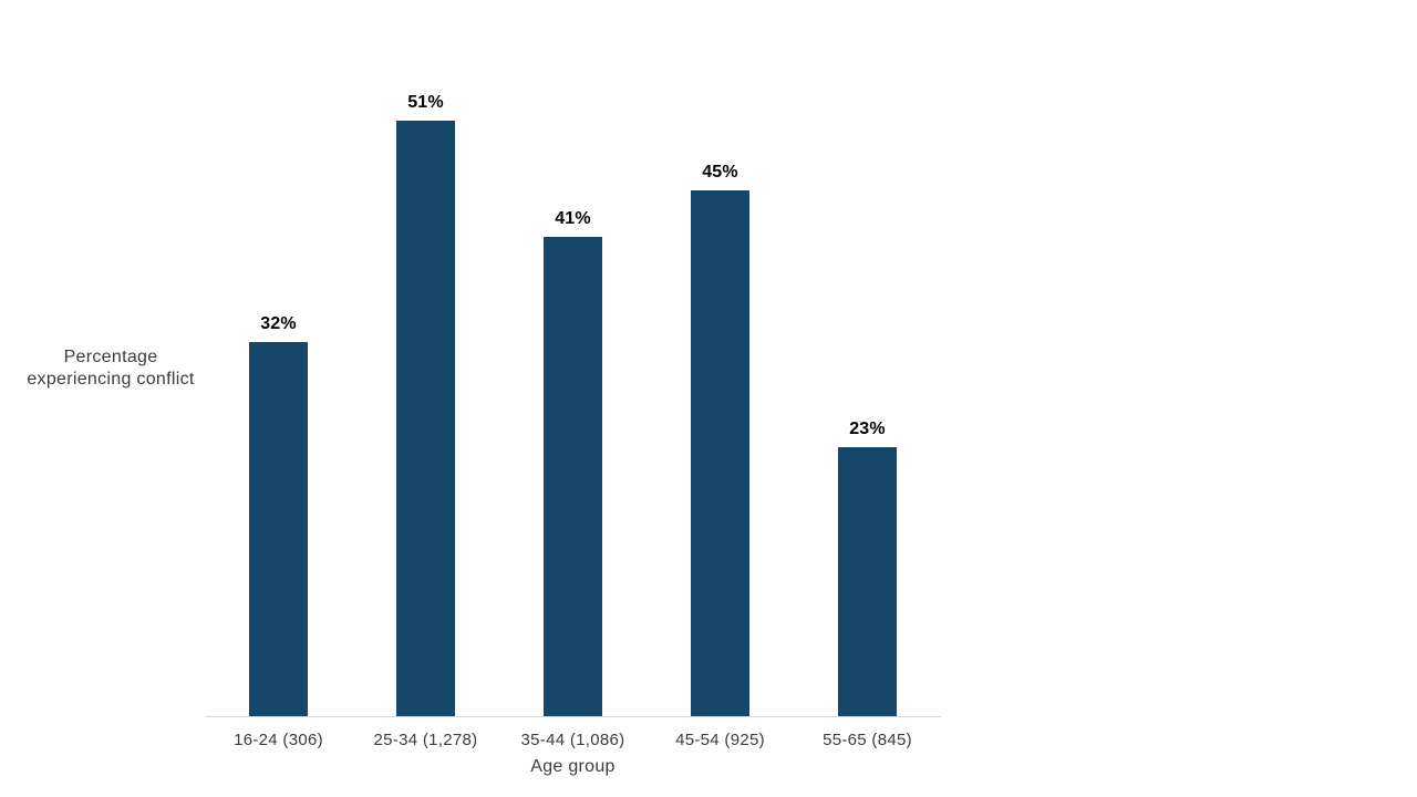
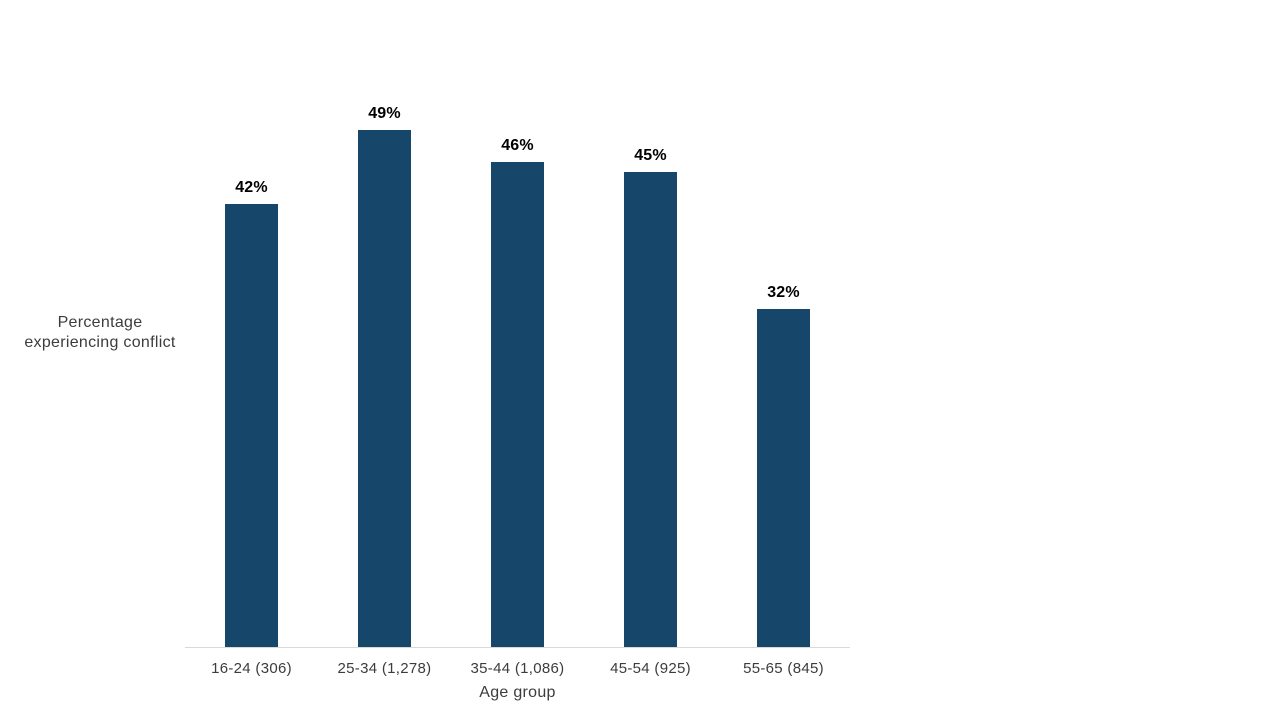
16-24 (306): 32% -> 42%
25-34 (1,278): 51% -> 49%
35-44 (1,086): 41% -> 46%
55-65 (845): 23% -> 32%
